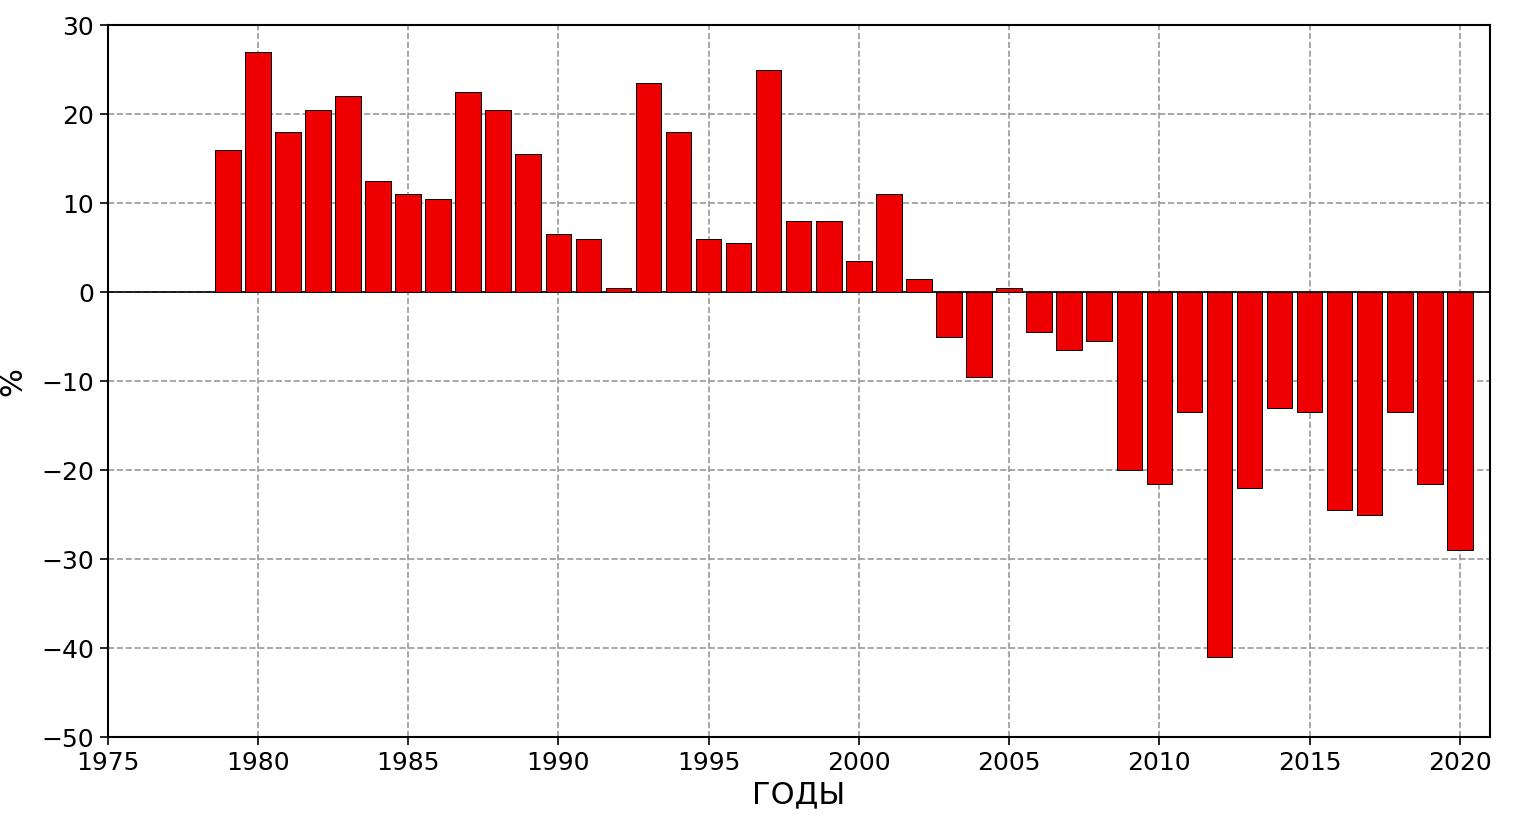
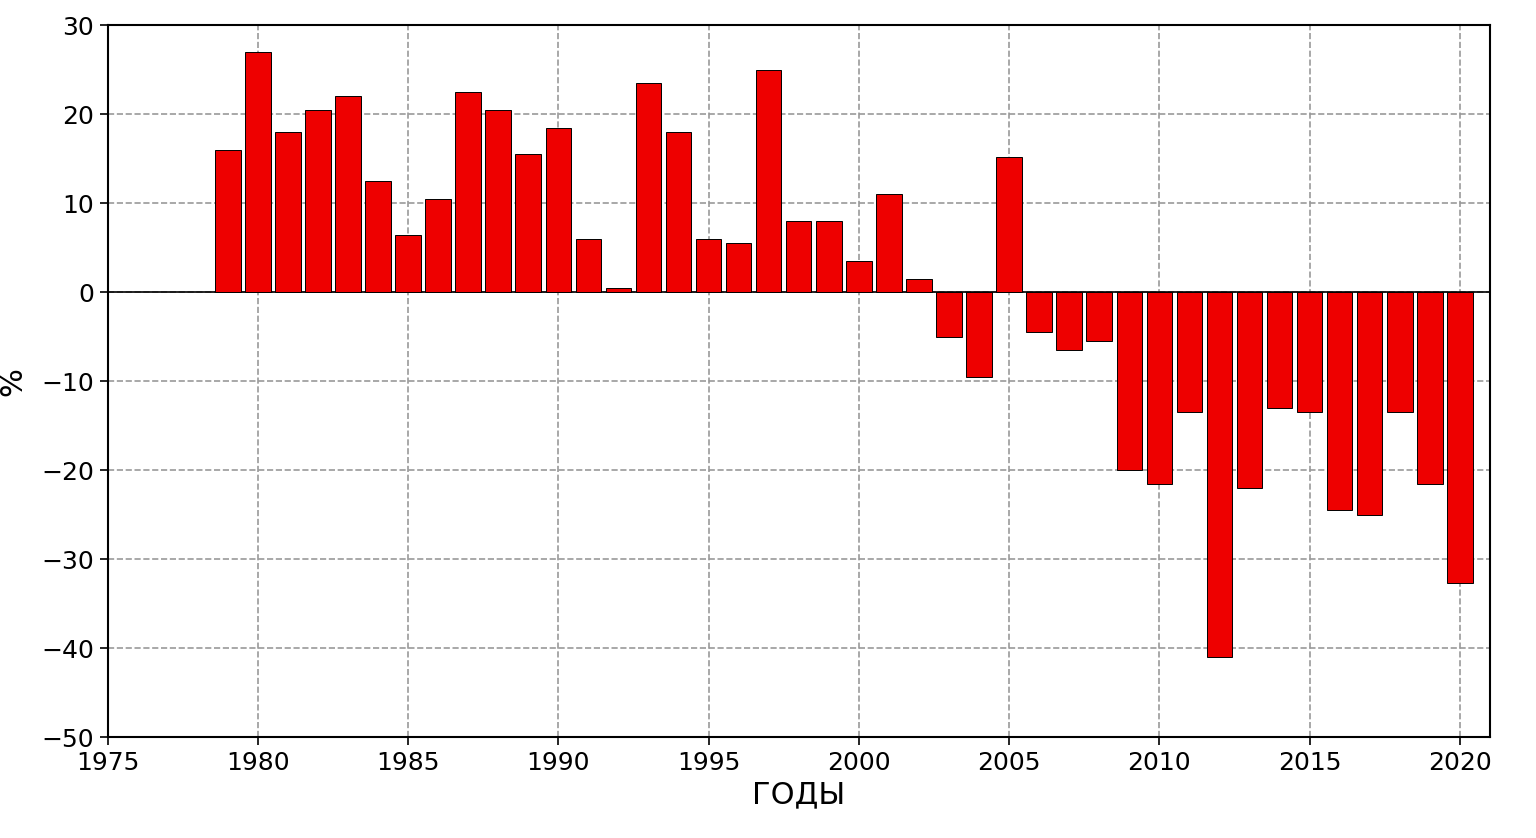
1985: 11.0 -> 6.4
1990: 6.5 -> 18.4
2005: 0.5 -> 15.2
2020: -29.0 -> -32.6
